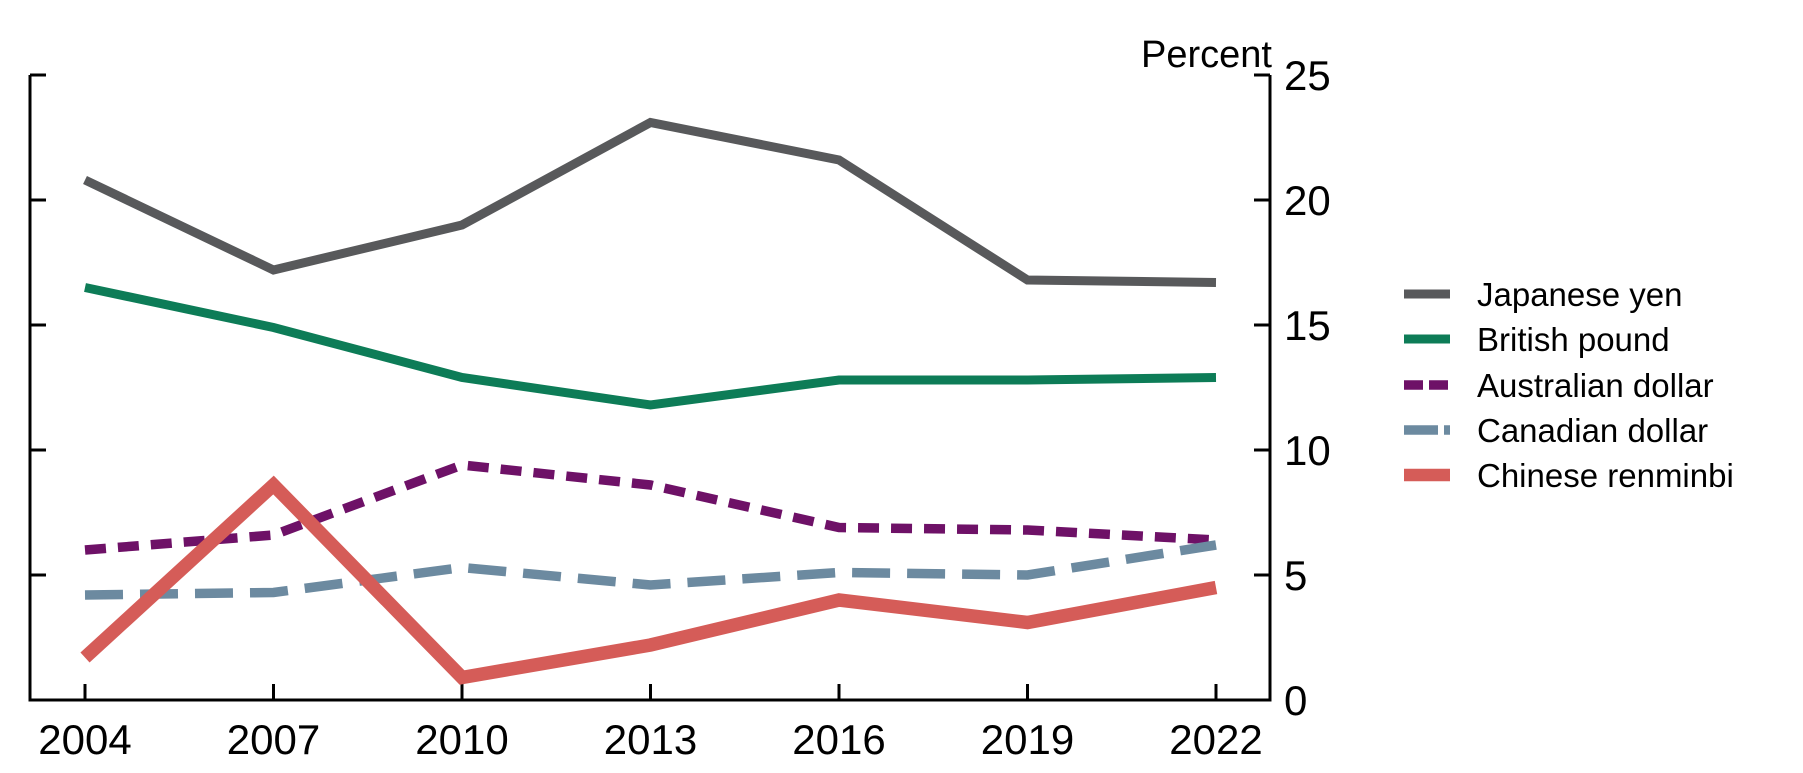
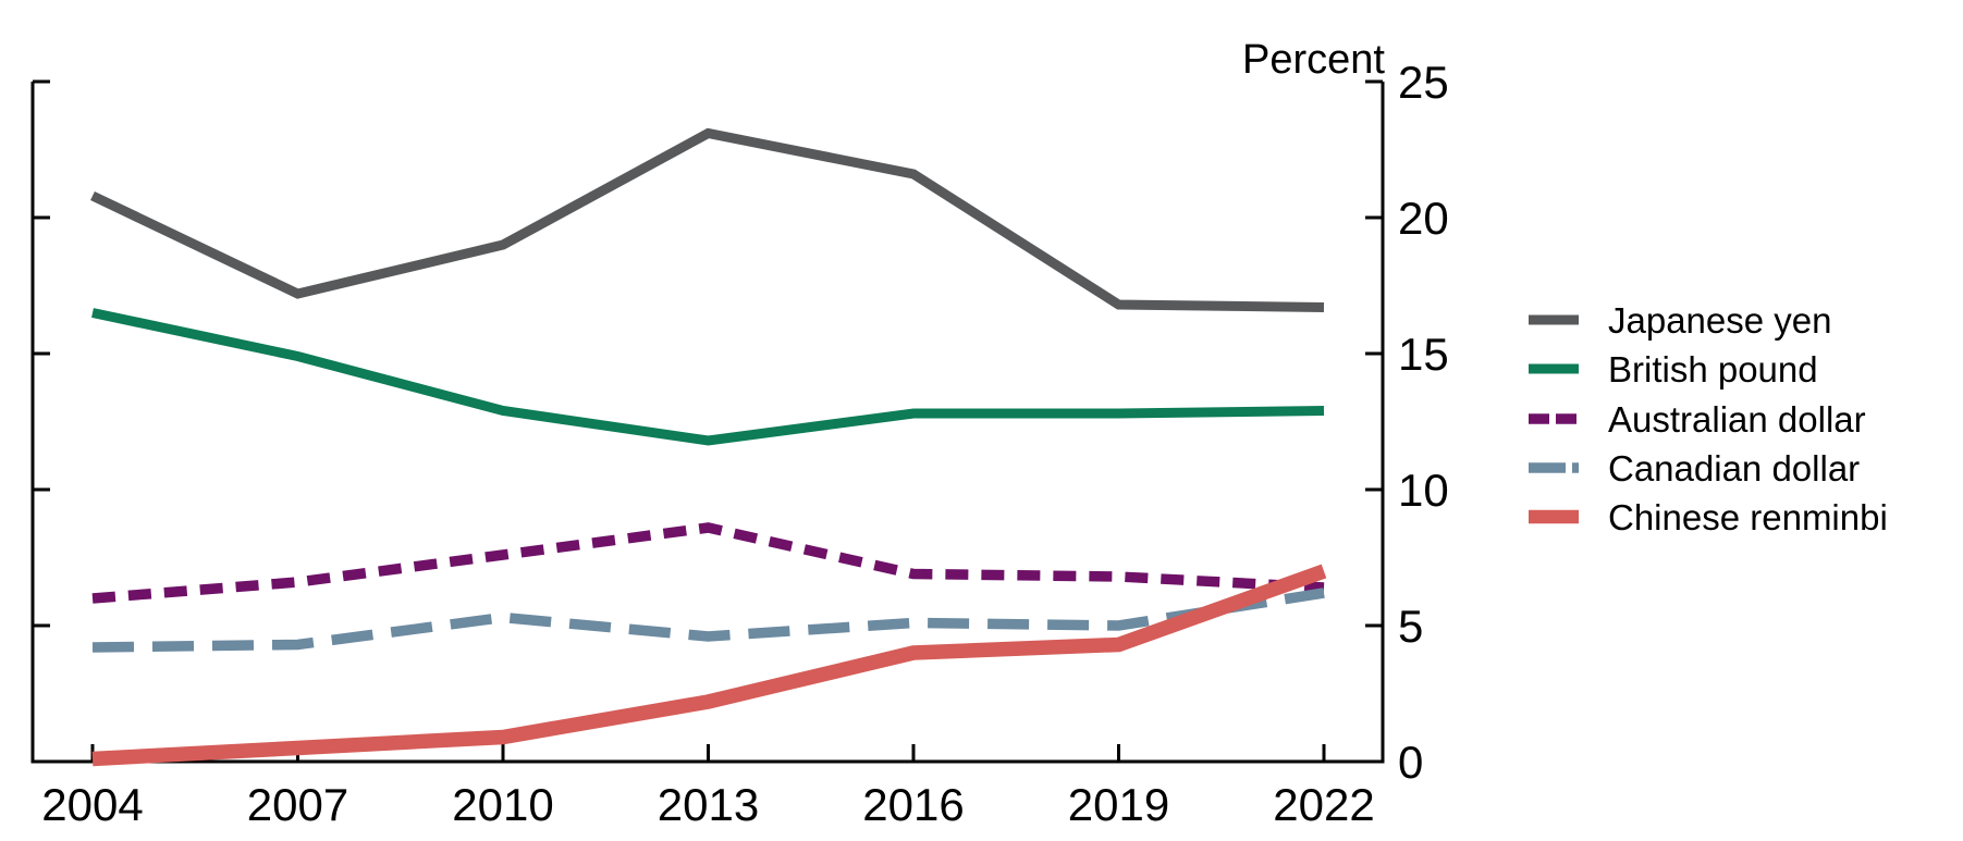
Chinese renminbi/2004: 1.7 -> 0.1
Chinese renminbi/2007: 8.6 -> 0.5
Australian dollar/2010: 9.4 -> 7.6
Chinese renminbi/2019: 3.1 -> 4.3
Chinese renminbi/2022: 4.5 -> 7.0
